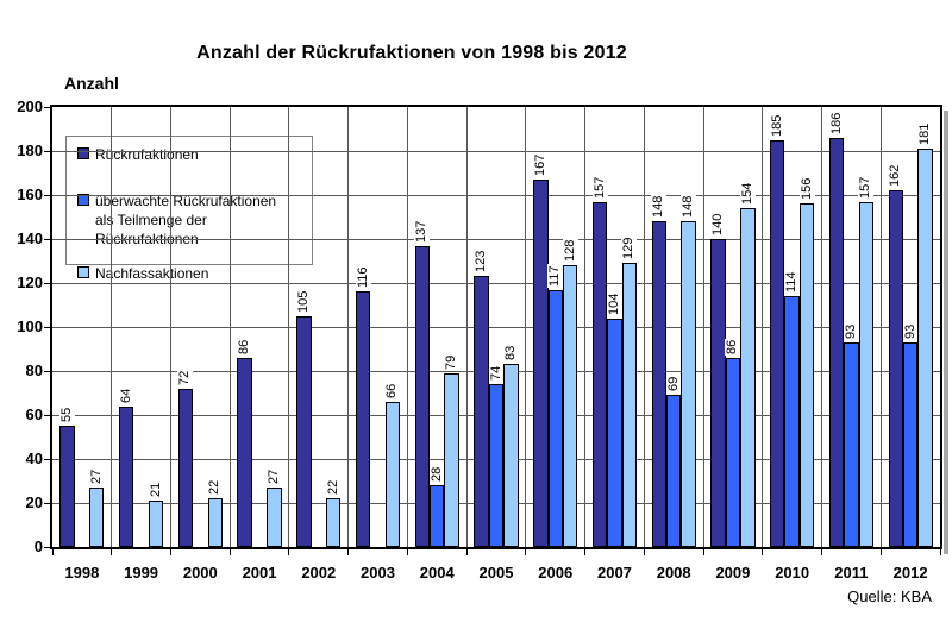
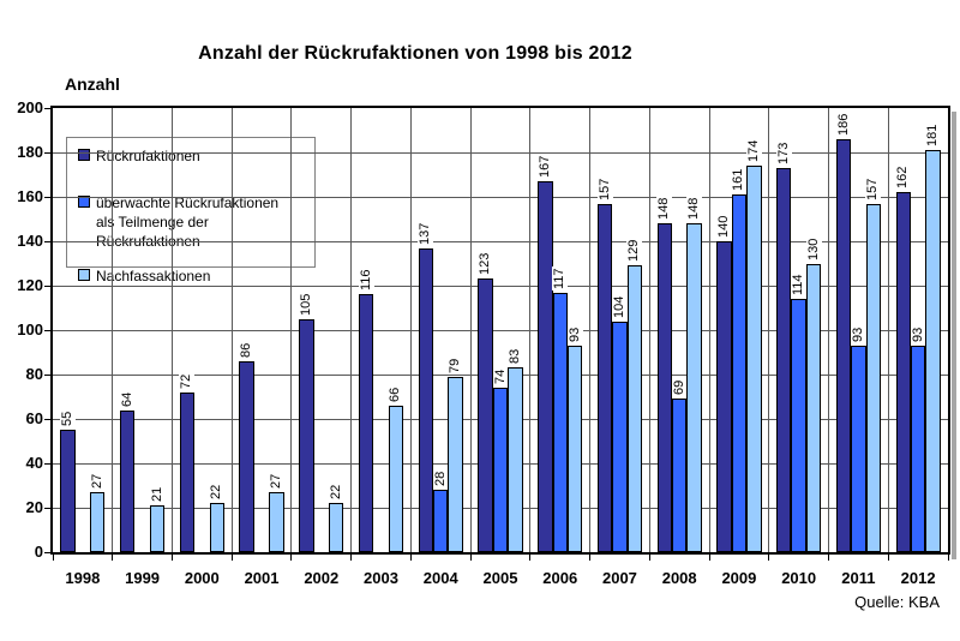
Nachfassaktionen/2006: 128 -> 93
überwachte Rückrufaktionen als Teilmenge der Rückrufaktionen/2009: 86 -> 161
Nachfassaktionen/2009: 154 -> 174
Rückrufaktionen/2010: 185 -> 173
Nachfassaktionen/2010: 156 -> 130
